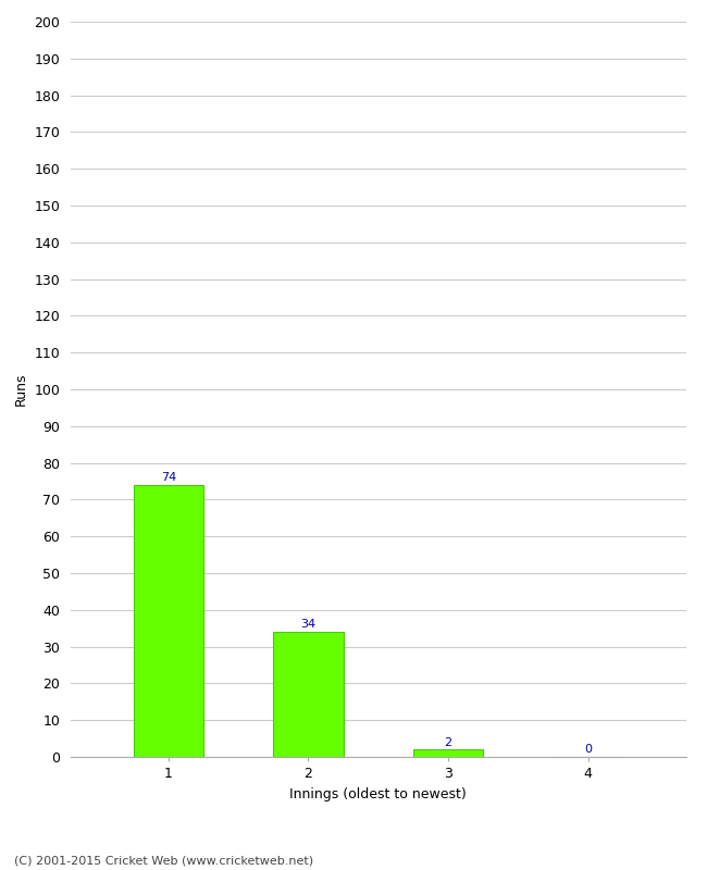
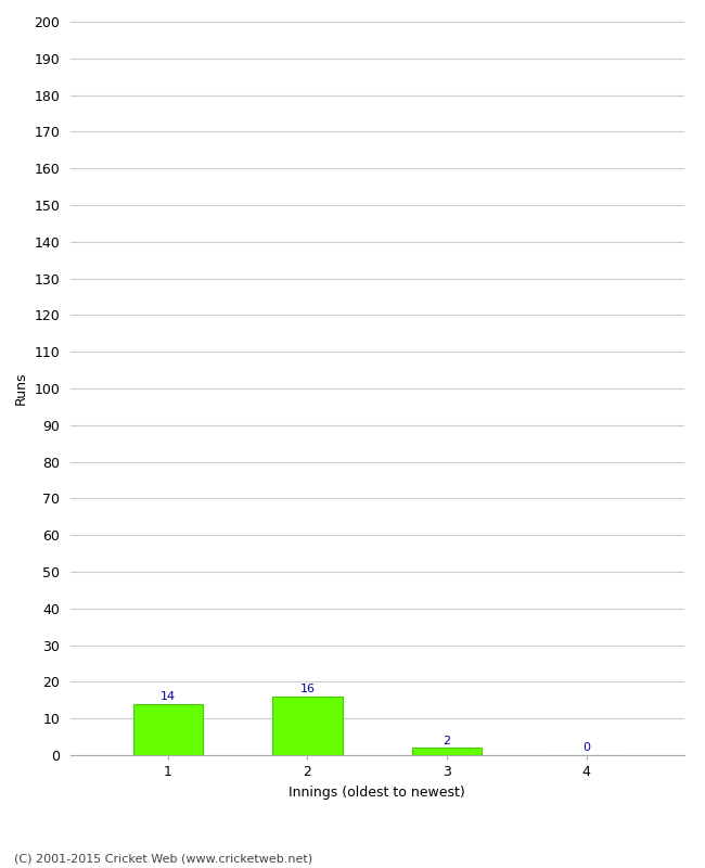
1: 74 -> 14
2: 34 -> 16
